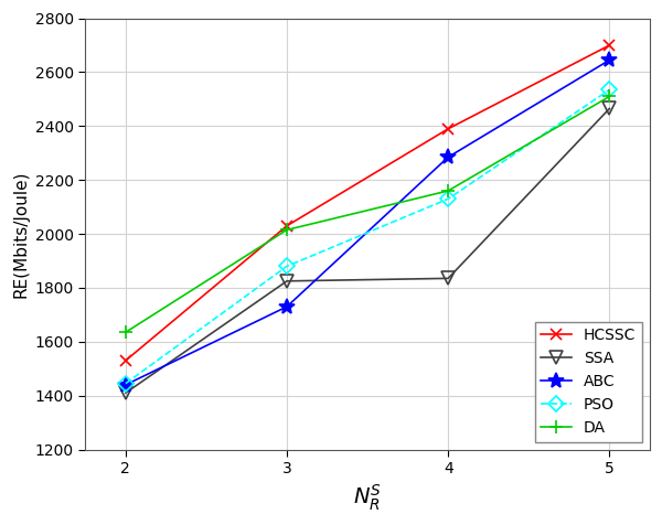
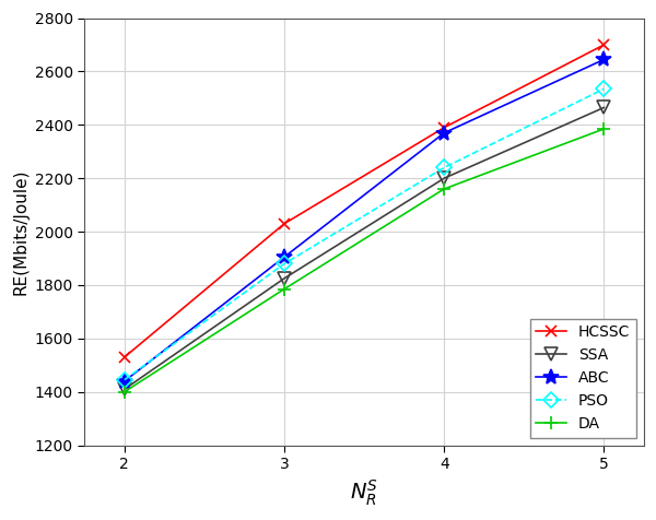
DA/2: 1635 -> 1400
ABC/3: 1730 -> 1905
DA/3: 2015 -> 1785
SSA/4: 1835 -> 2200
ABC/4: 2285 -> 2370
PSO/4: 2130 -> 2240
DA/5: 2510 -> 2385
